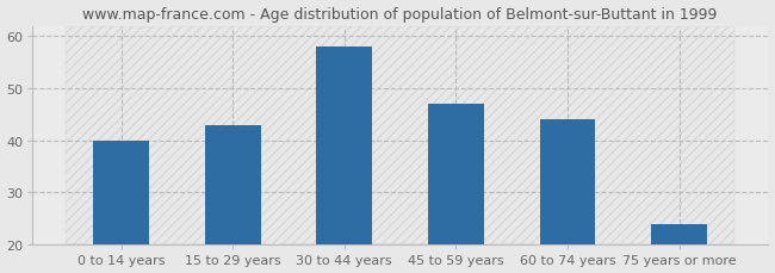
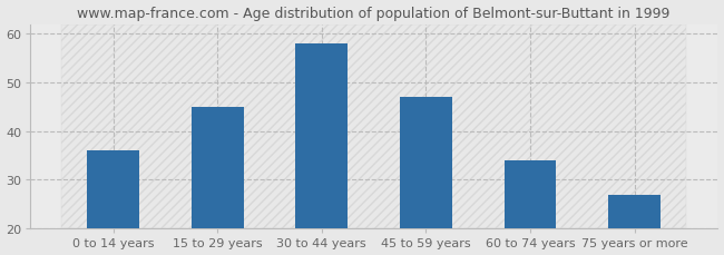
0 to 14 years: 40 -> 36
15 to 29 years: 43 -> 45
60 to 74 years: 44 -> 34
75 years or more: 24 -> 27
